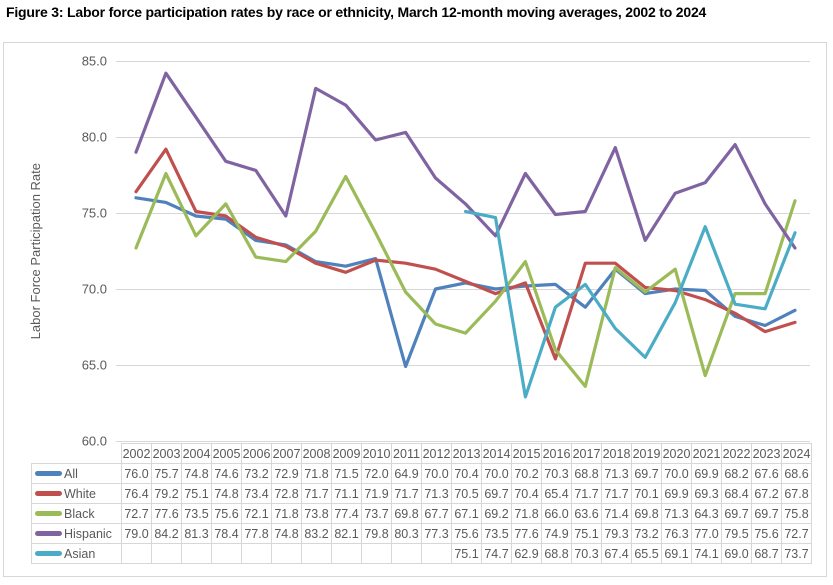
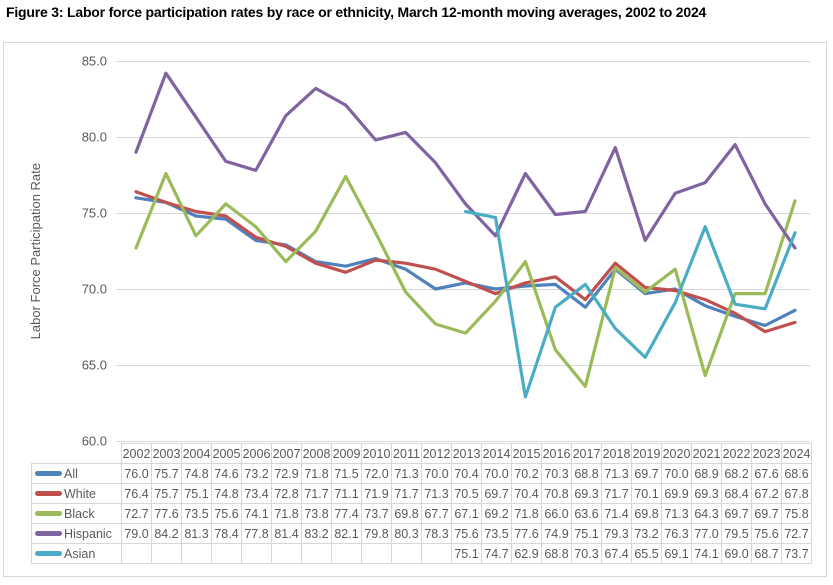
White/2003: 79.2 -> 75.7
Black/2006: 72.1 -> 74.1
Hispanic/2007: 74.8 -> 81.4
All/2011: 64.9 -> 71.3
Hispanic/2012: 77.3 -> 78.3
White/2016: 65.4 -> 70.8
White/2017: 71.7 -> 69.3
All/2021: 69.9 -> 68.9
